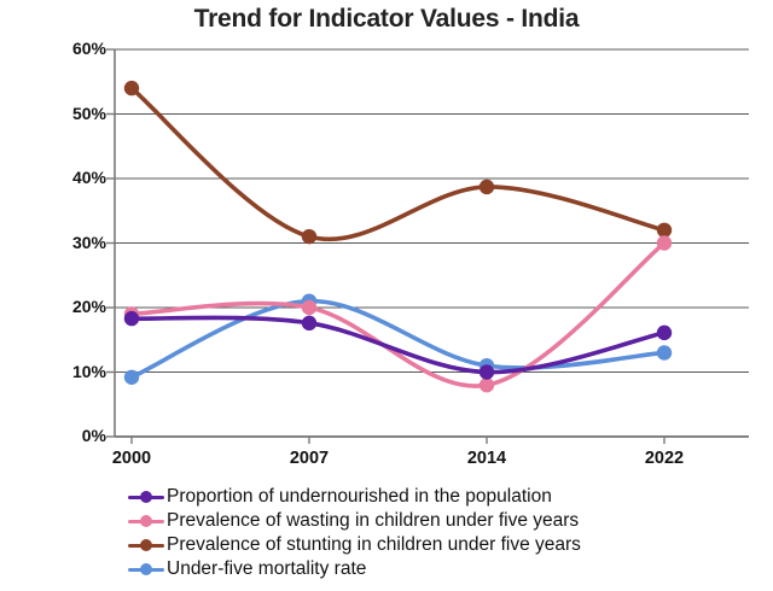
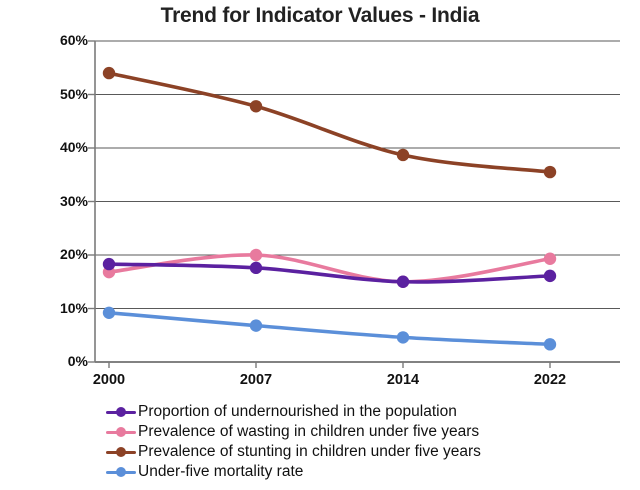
Prevalence of wasting in children under five years/2000: 19% -> 17%
Prevalence of stunting in children under five years/2007: 31% -> 48%
Under-five mortality rate/2007: 21% -> 7%
Proportion of undernourished in the population/2014: 10% -> 15%
Prevalence of wasting in children under five years/2014: 8% -> 15%
Under-five mortality rate/2014: 11% -> 5%
Prevalence of wasting in children under five years/2022: 30% -> 19%
Prevalence of stunting in children under five years/2022: 32% -> 36%
Under-five mortality rate/2022: 13% -> 3%
